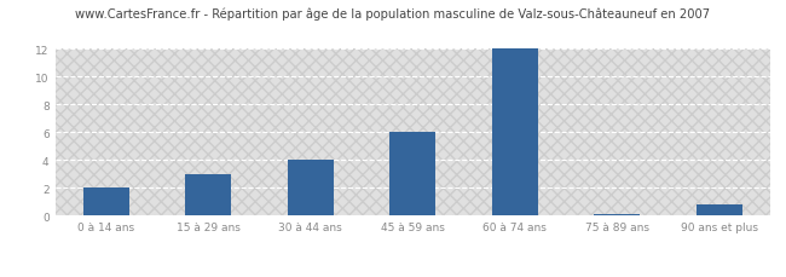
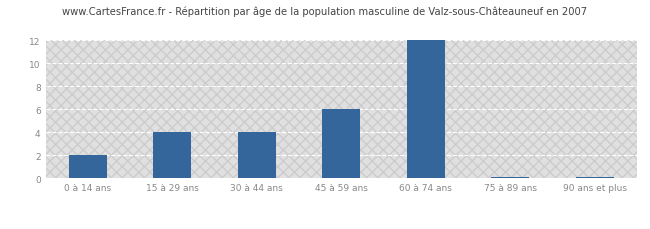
15 à 29 ans: 3.0 -> 4.0
90 ans et plus: 0.8 -> 0.1
